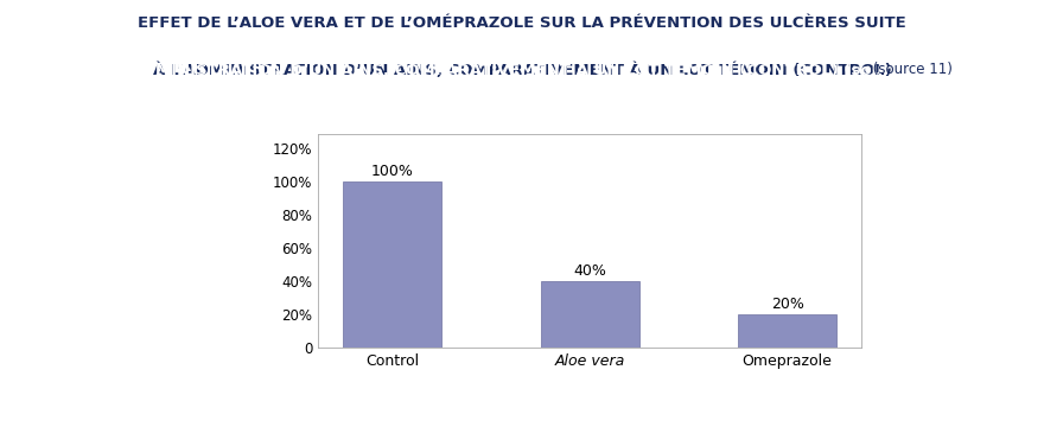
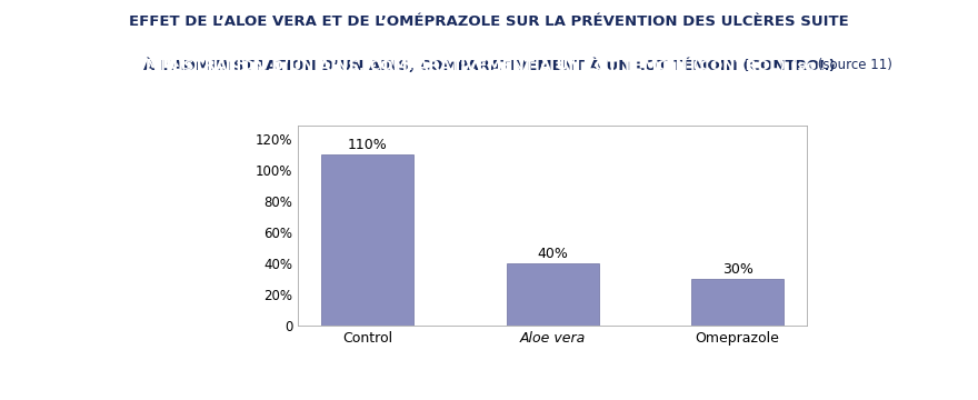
Control: 100% -> 110%
Omeprazole: 20% -> 30%
